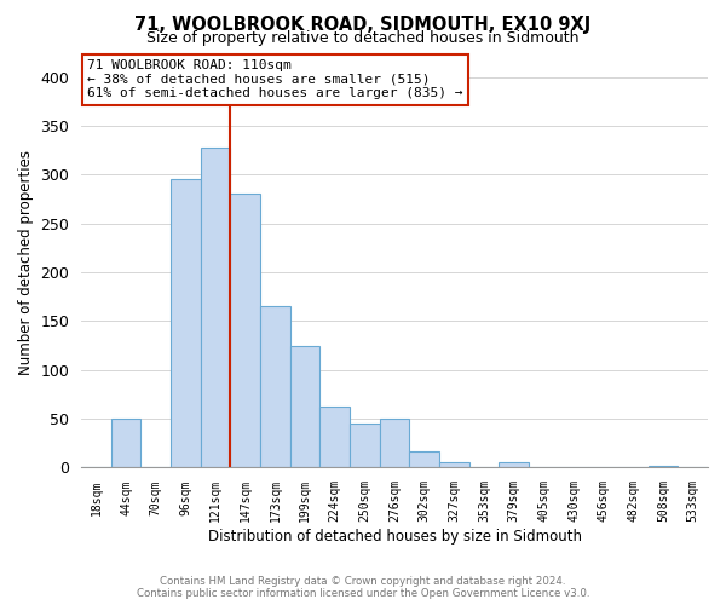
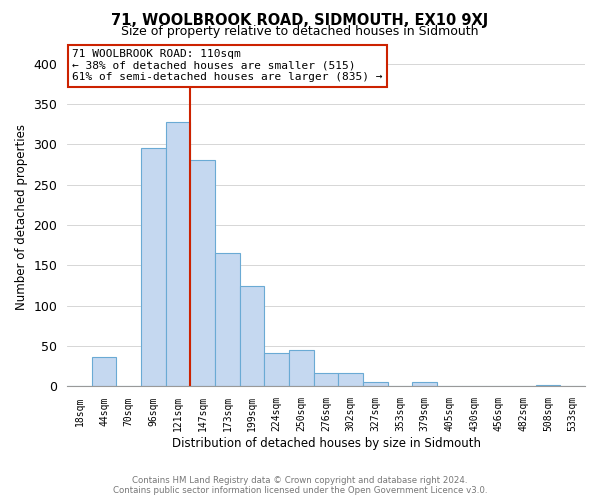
44sqm: 50 -> 37
224sqm: 62 -> 42
276sqm: 50 -> 17
